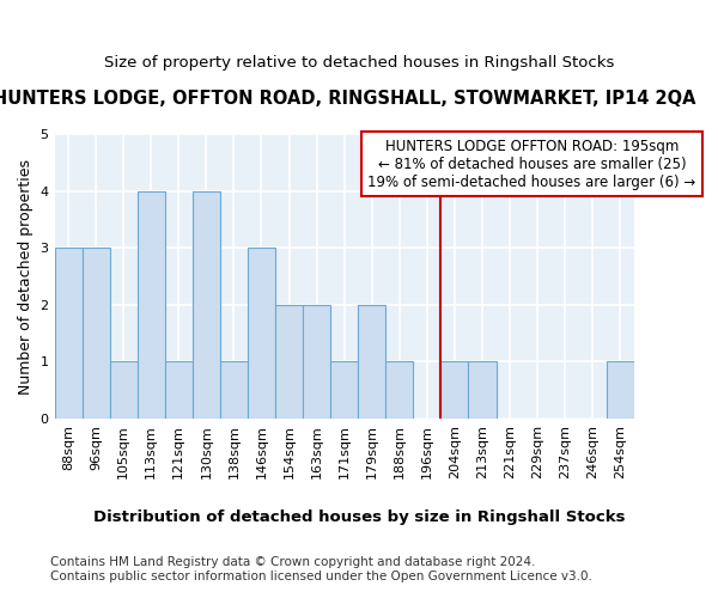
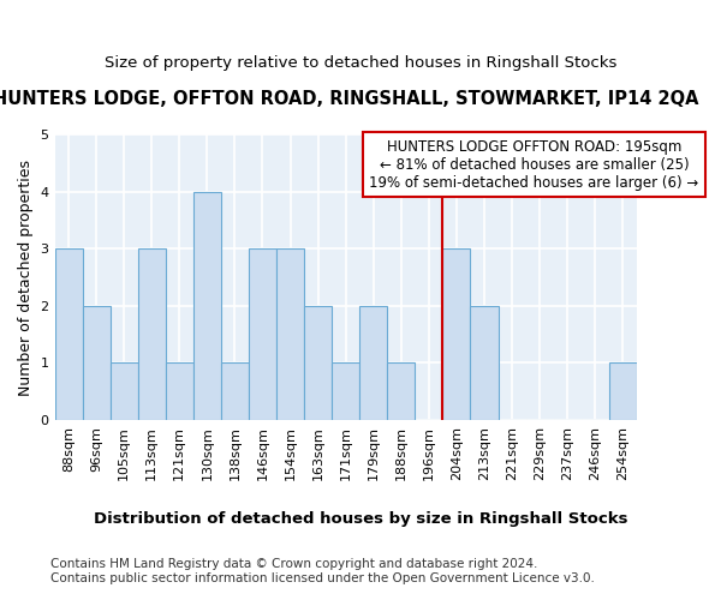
96sqm: 3 -> 2
113sqm: 4 -> 3
154sqm: 2 -> 3
204sqm: 1 -> 3
213sqm: 1 -> 2
